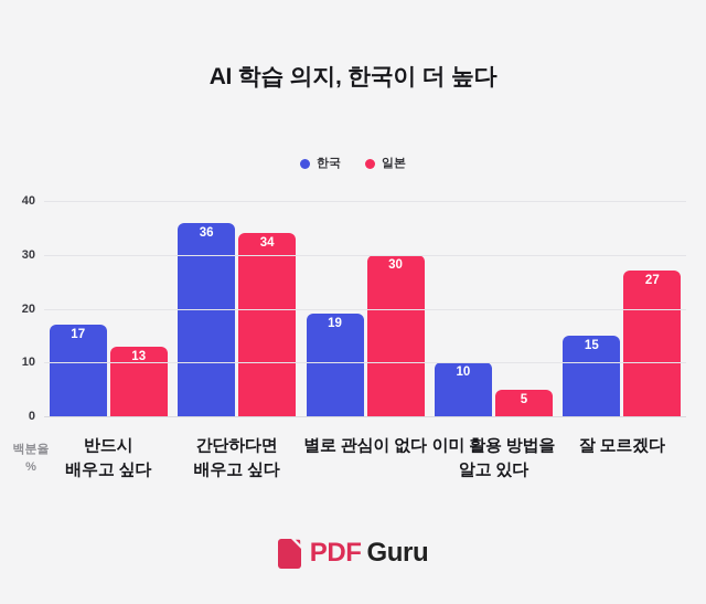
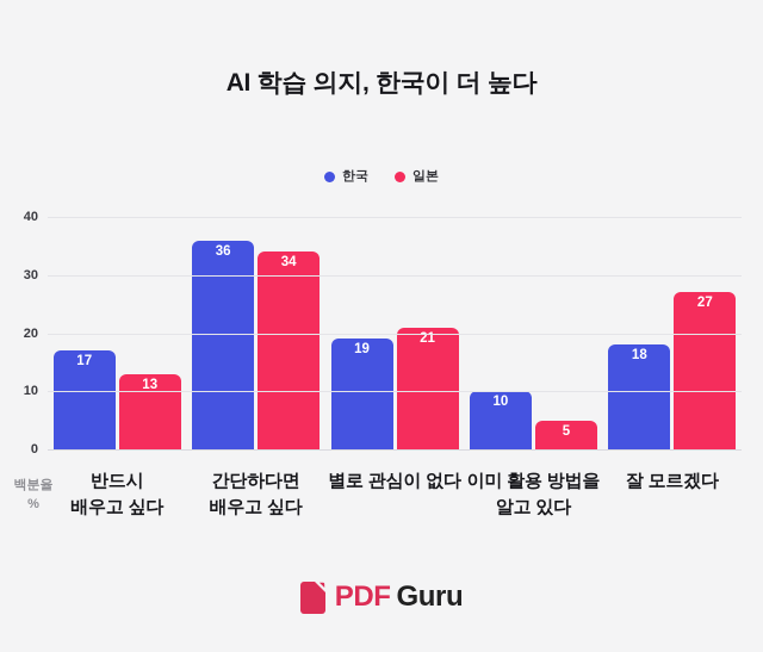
일본/별로 관심이 없다: 30 -> 21
한국/잘 모르겠다: 15 -> 18
